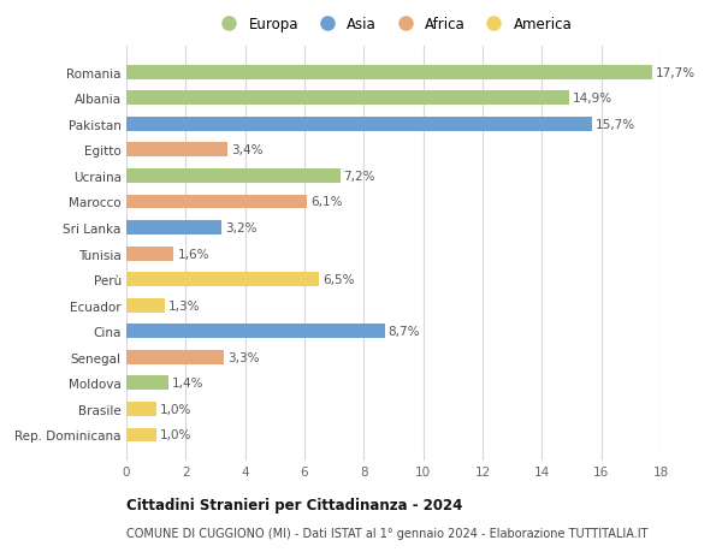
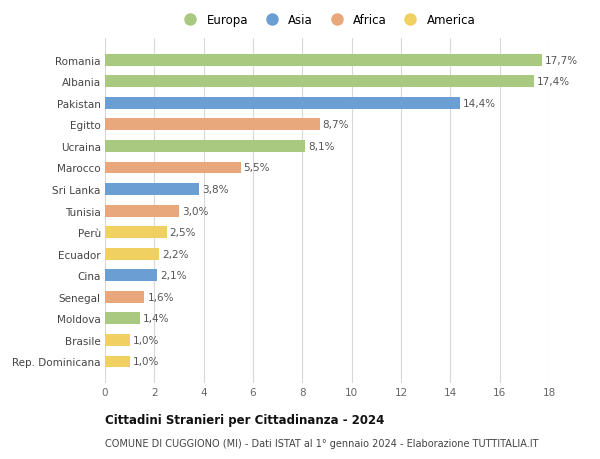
Albania: 14,9% -> 17,4%
Pakistan: 15,7% -> 14,4%
Egitto: 3,4% -> 8,7%
Ucraina: 7,2% -> 8,1%
Marocco: 6,1% -> 5,5%
Sri Lanka: 3,2% -> 3,8%
Tunisia: 1,6% -> 3,0%
Perù: 6,5% -> 2,5%
Ecuador: 1,3% -> 2,2%
Cina: 8,7% -> 2,1%
Senegal: 3,3% -> 1,6%
